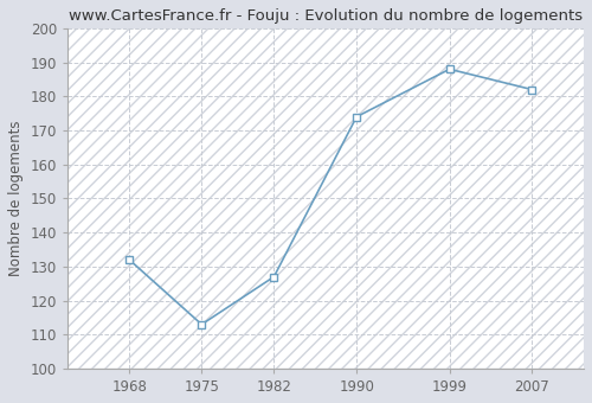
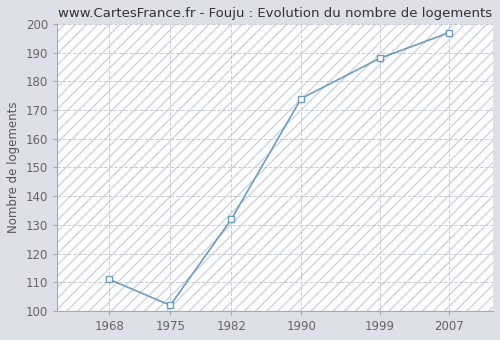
1968: 132 -> 111
1975: 113 -> 102
1982: 127 -> 132
2007: 182 -> 197
